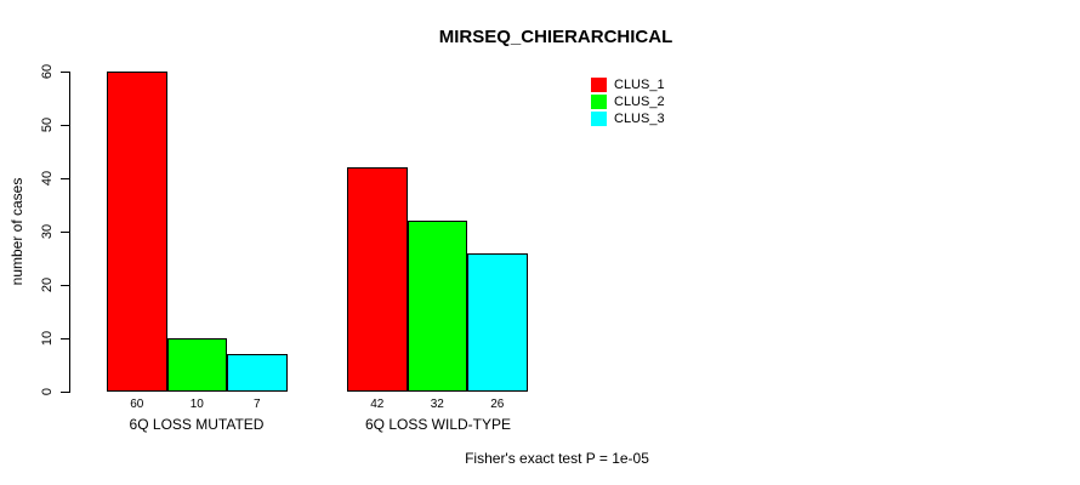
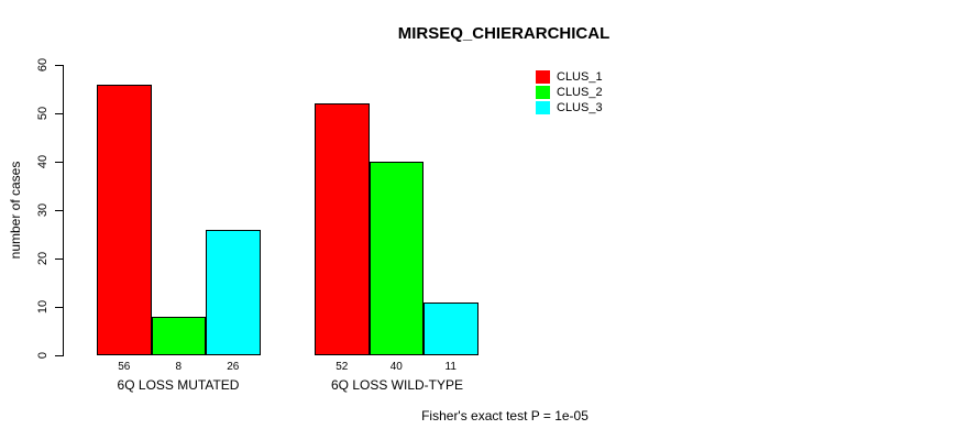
CLUS_1/6Q LOSS MUTATED: 60 -> 56
CLUS_2/6Q LOSS MUTATED: 10 -> 8
CLUS_3/6Q LOSS MUTATED: 7 -> 26
CLUS_1/6Q LOSS WILD-TYPE: 42 -> 52
CLUS_2/6Q LOSS WILD-TYPE: 32 -> 40
CLUS_3/6Q LOSS WILD-TYPE: 26 -> 11
